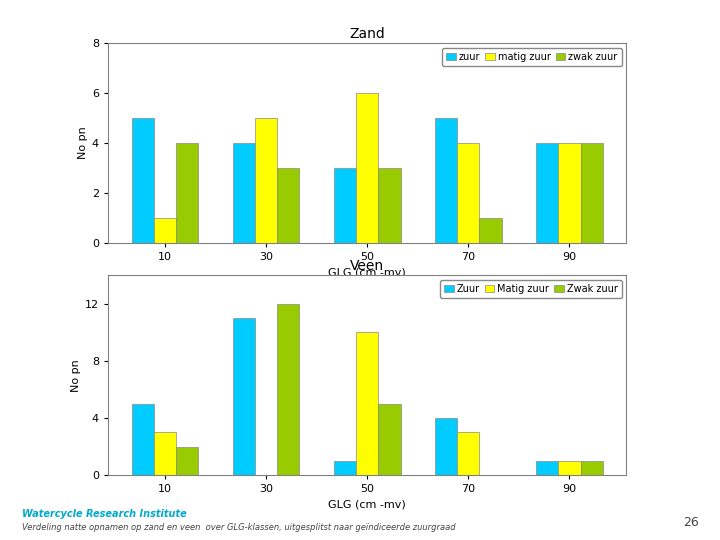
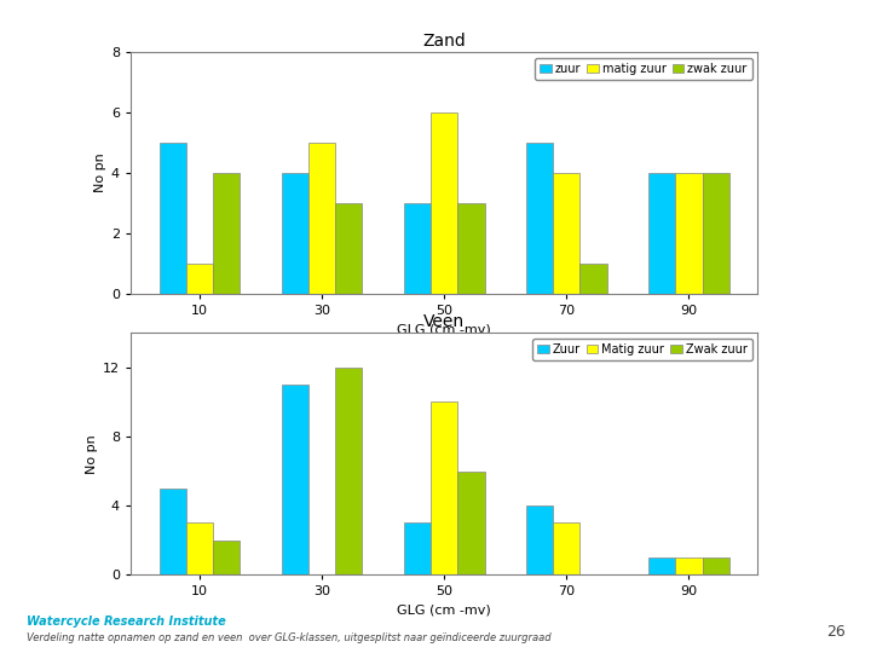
Zuur/50: 1 -> 3
Zwak zuur/50: 5 -> 6
